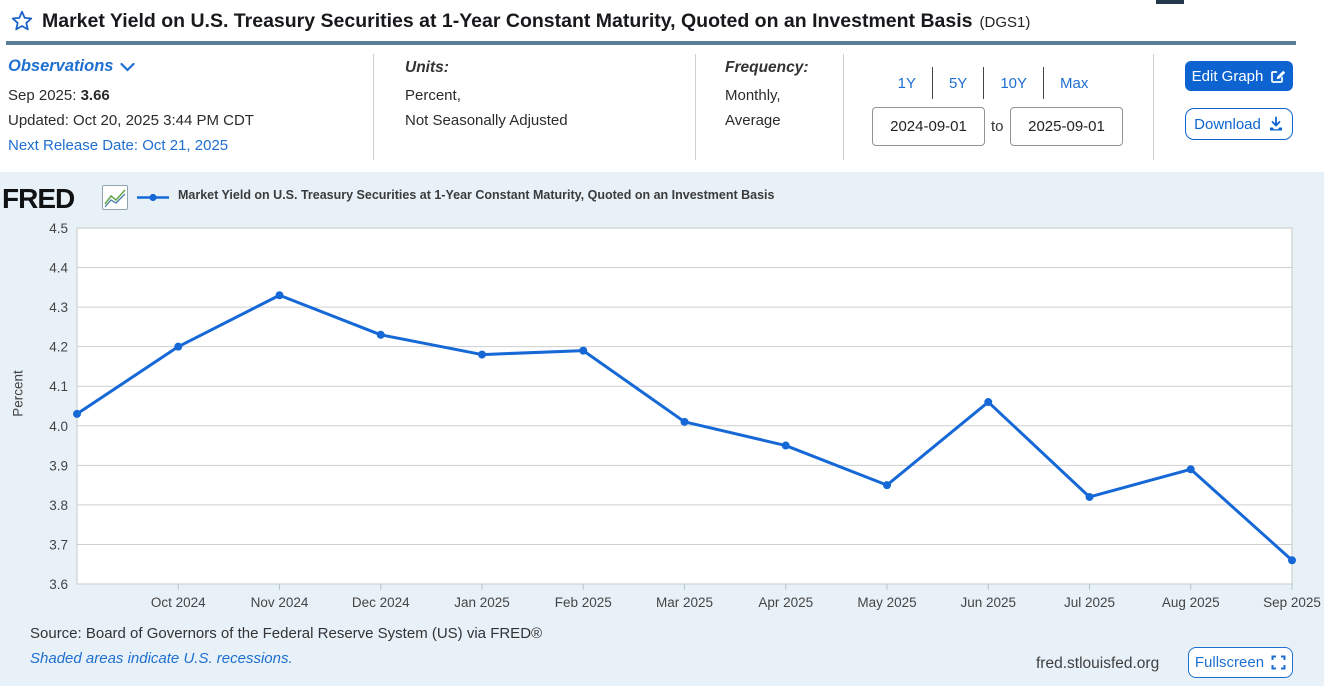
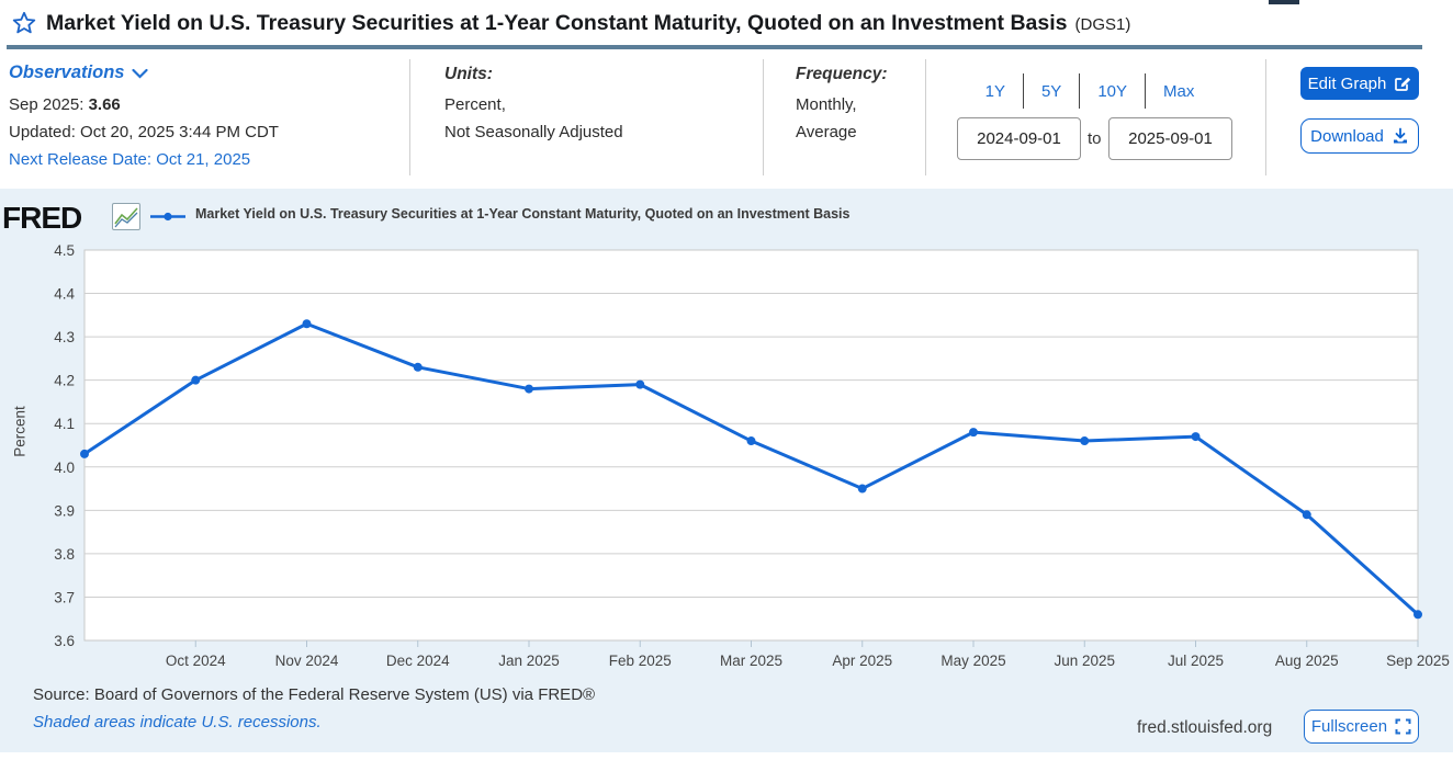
Mar 2025: 4.01 -> 4.06
May 2025: 3.85 -> 4.08
Jul 2025: 3.82 -> 4.07
